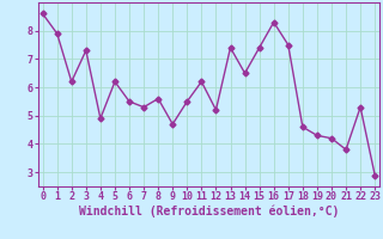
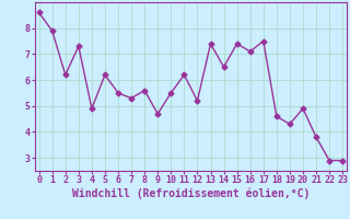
16: 8.3 -> 7.1
20: 4.2 -> 4.9
22: 5.3 -> 2.9
